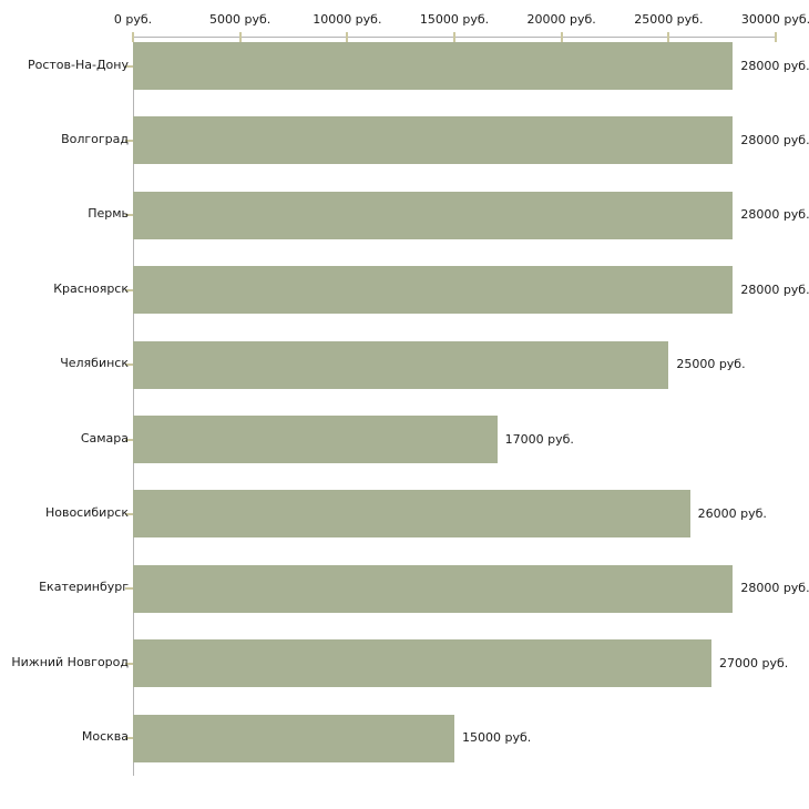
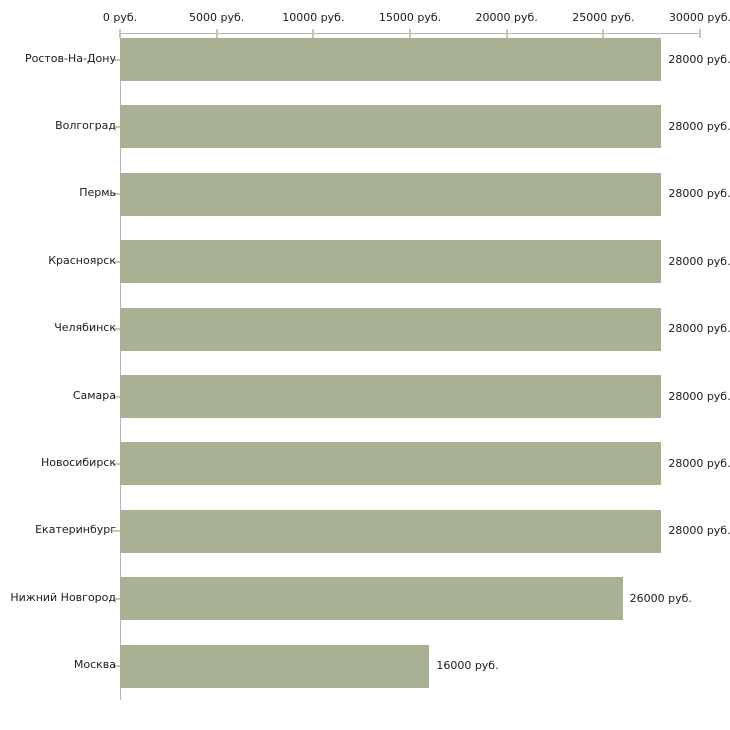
Челябинск: 25000 -> 28000
Самара: 17000 -> 28000
Новосибирск: 26000 -> 28000
Нижний Новгород: 27000 -> 26000
Москва: 15000 -> 16000
